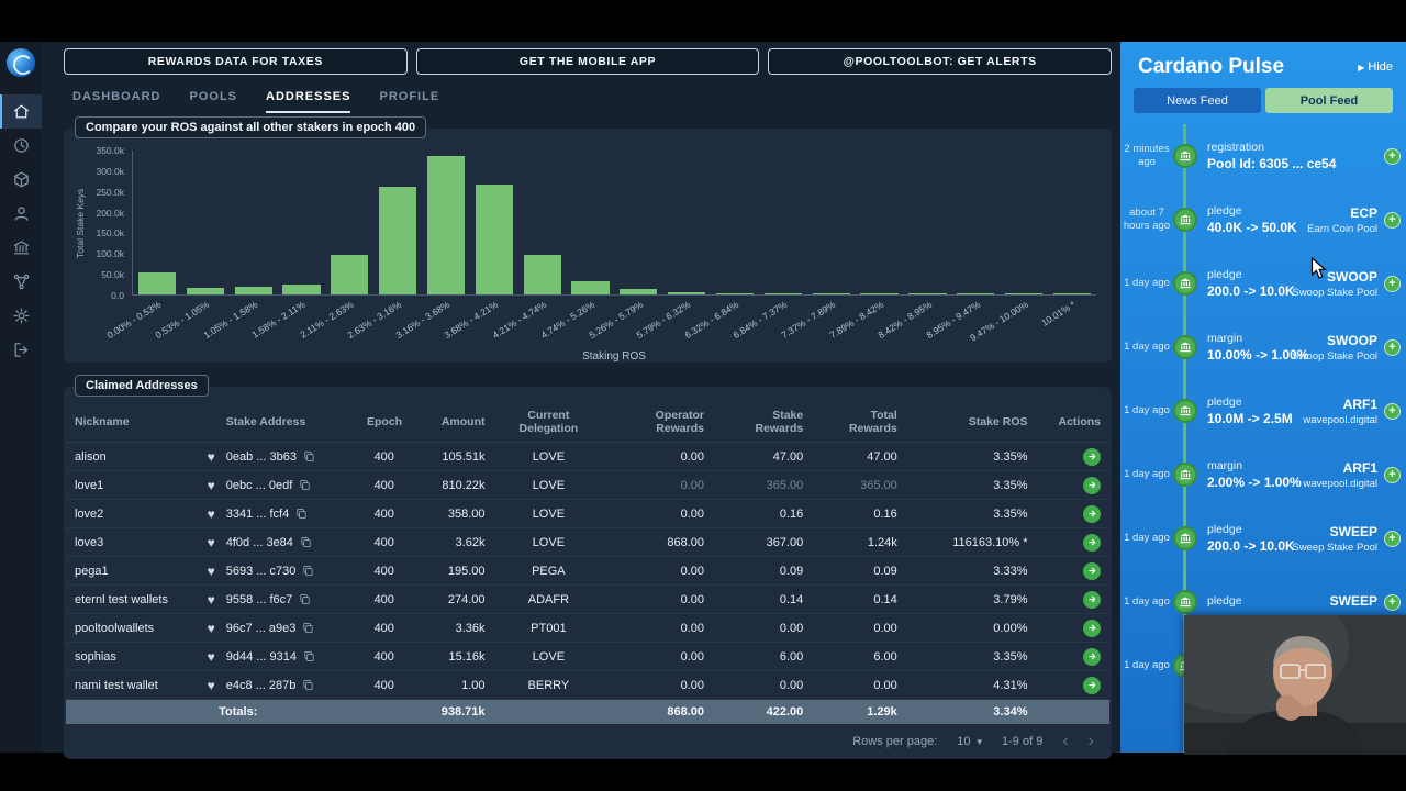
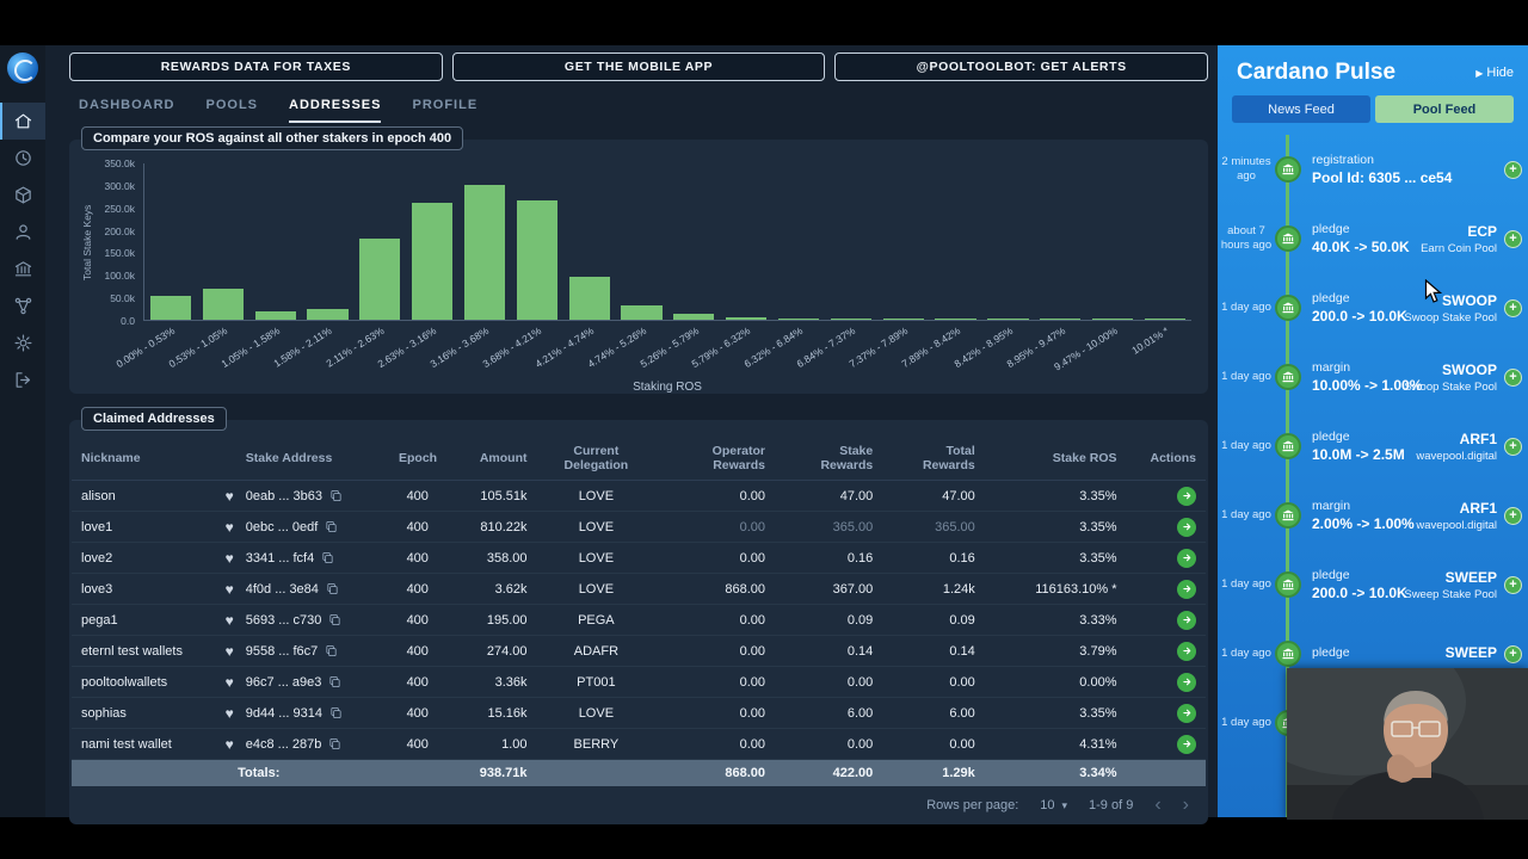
0.53% - 1.05%: 20k -> 70k
2.11% - 2.63%: 100k -> 180k
3.16% - 3.68%: 340k -> 300k
